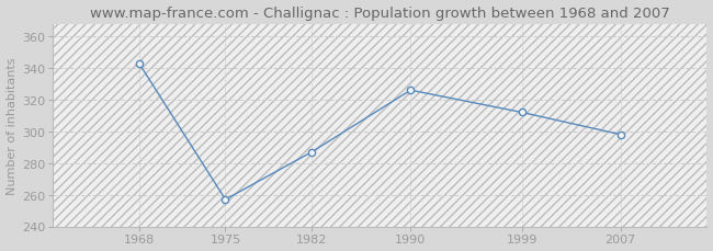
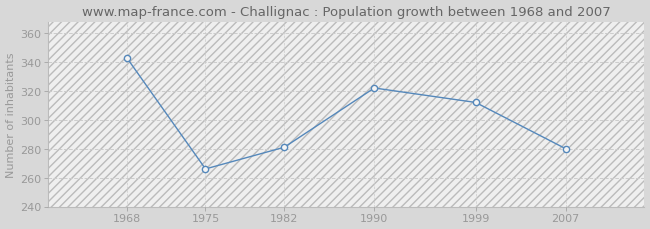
1975: 257 -> 266
1982: 287 -> 281
1990: 326 -> 322
2007: 298 -> 280
